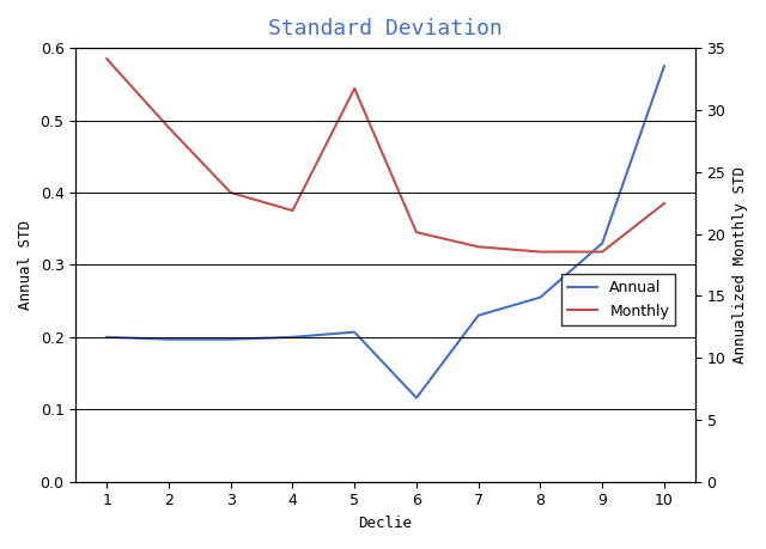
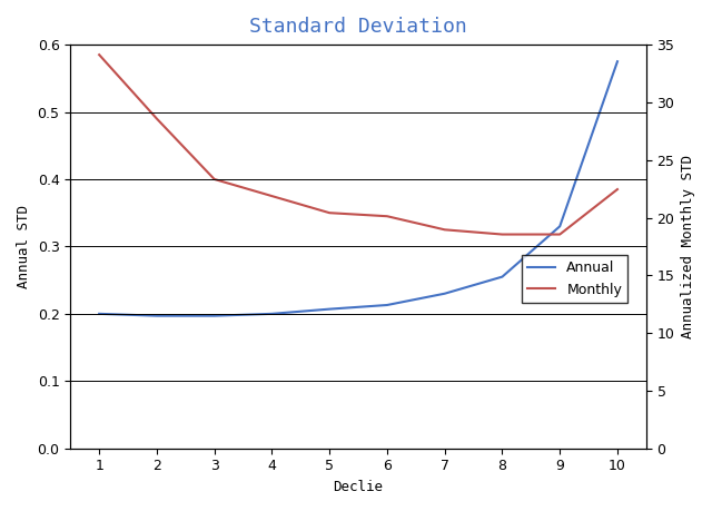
Monthly/5: 0.544 -> 0.350
Annual/6: 0.116 -> 0.213
